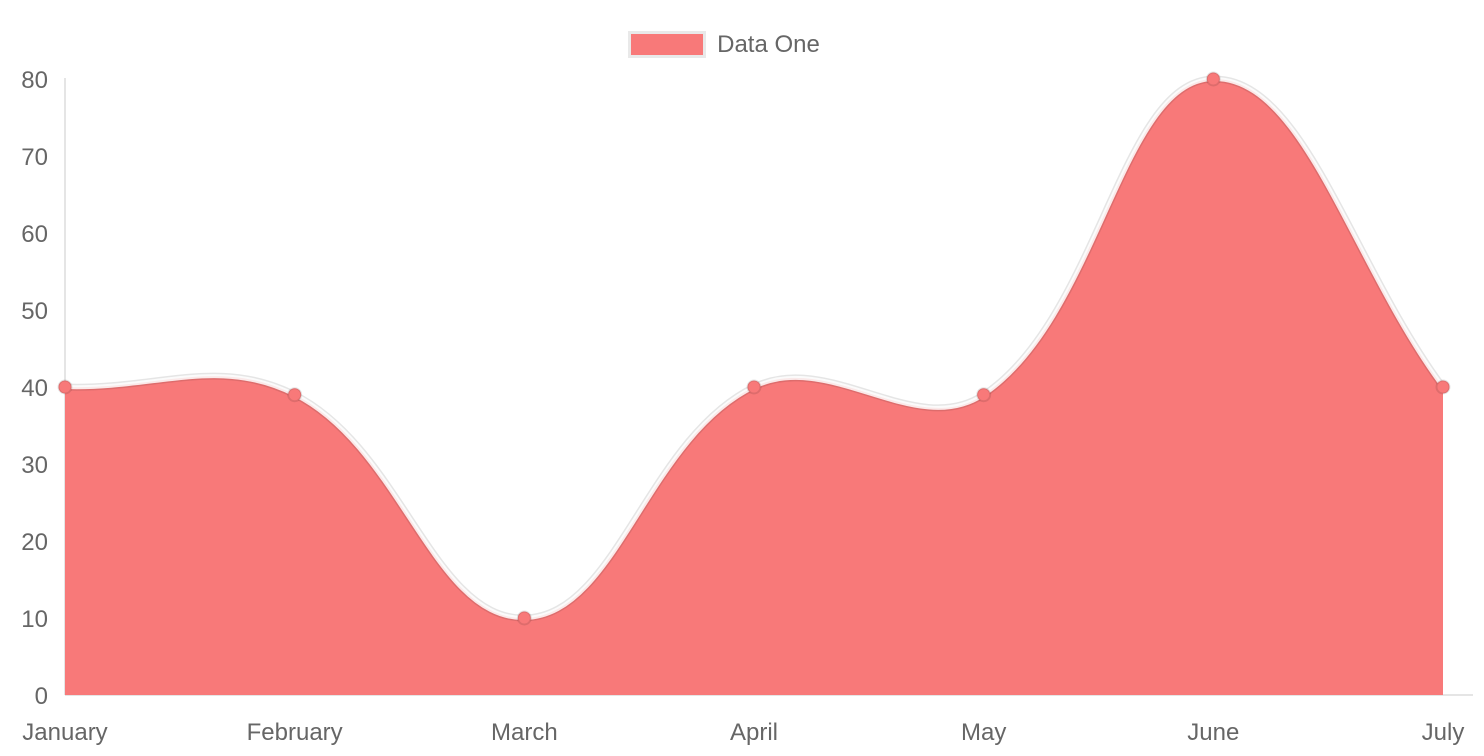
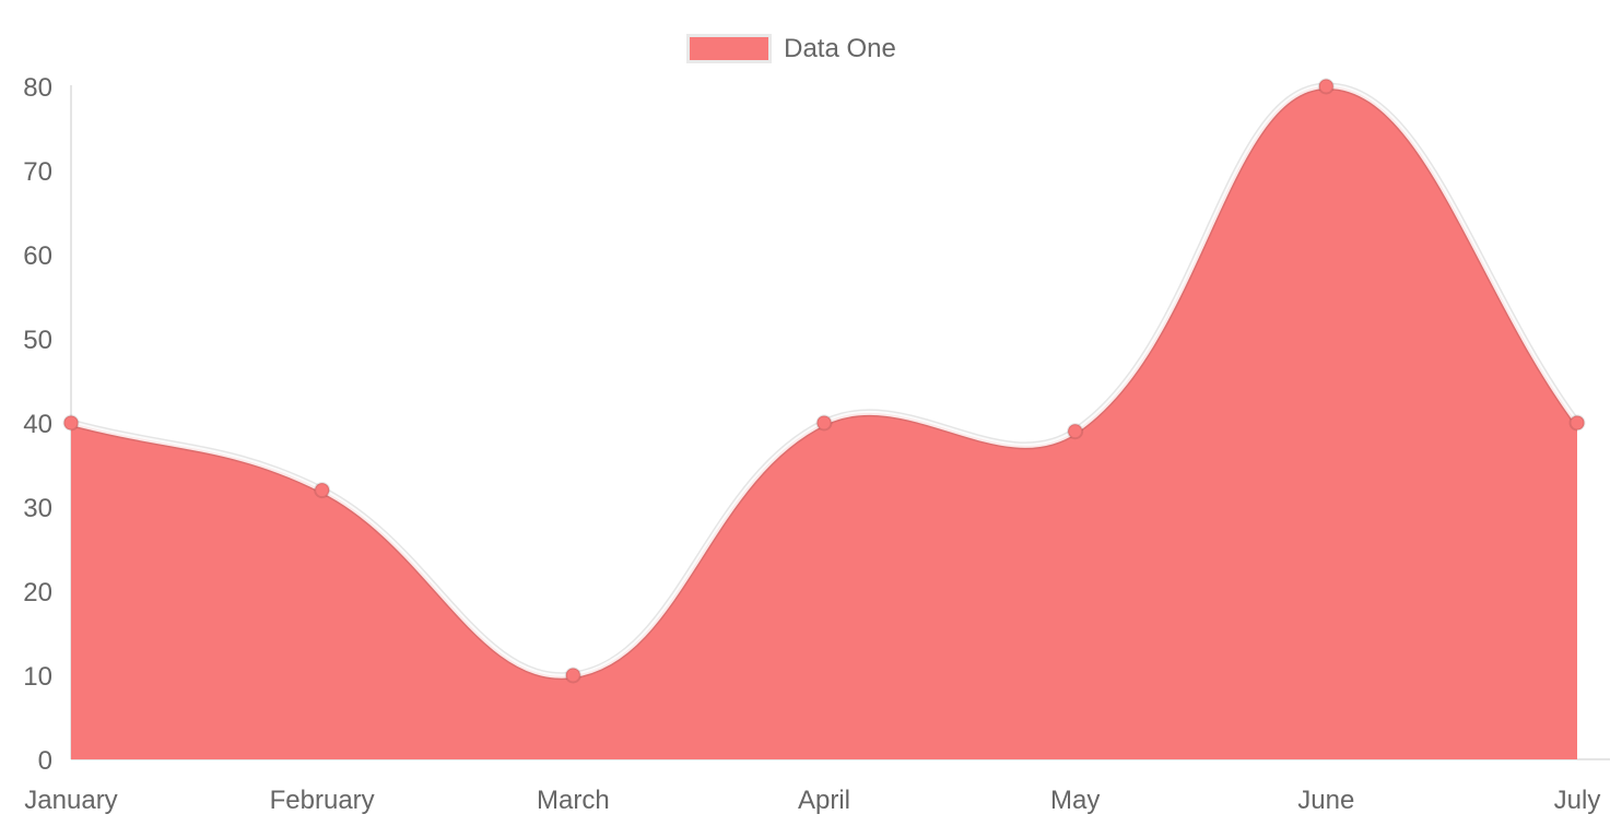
February: 39 -> 32
